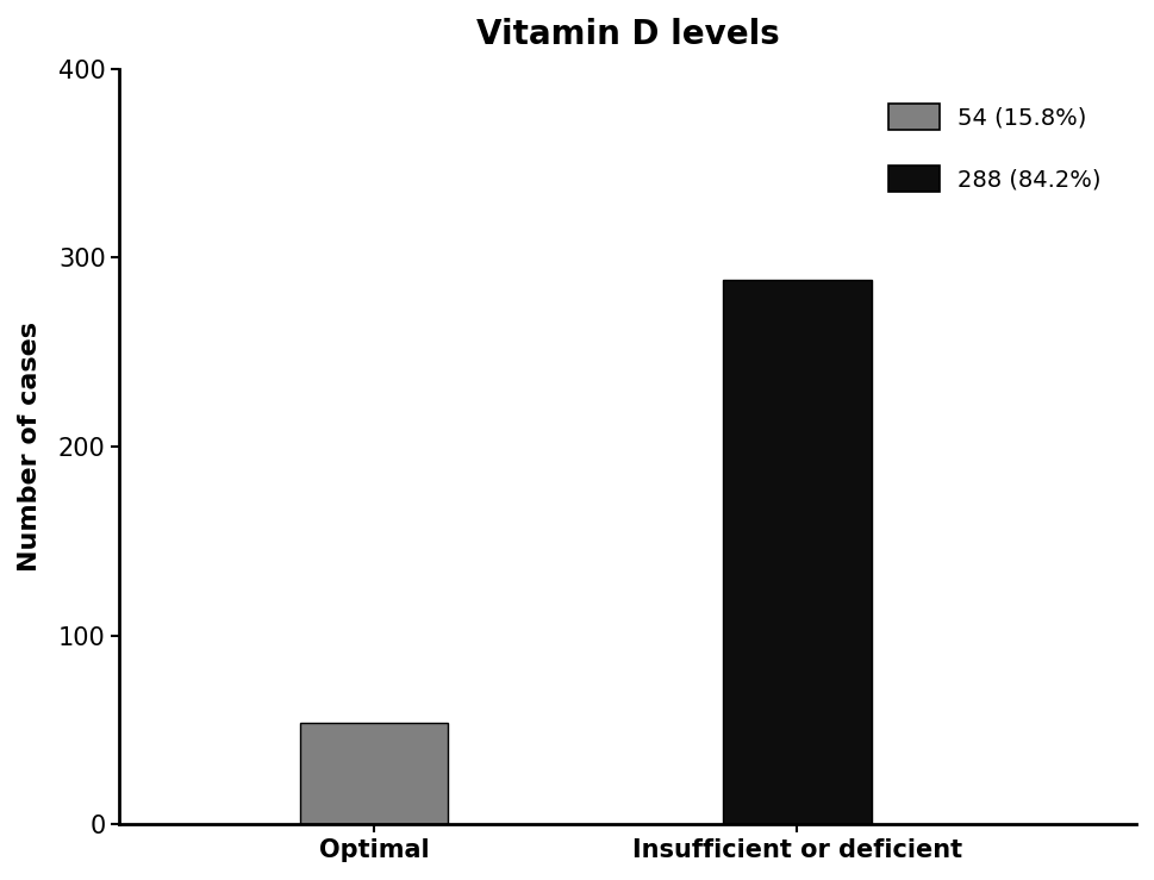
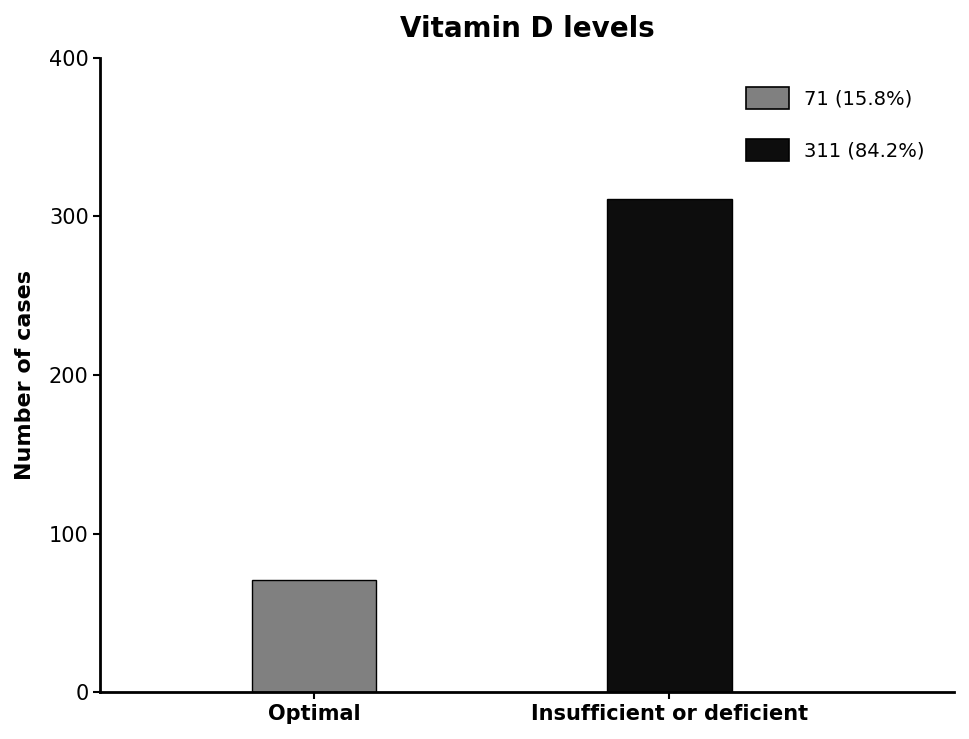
Optimal: 54 -> 71
Insufficient or deficient: 288 -> 311
